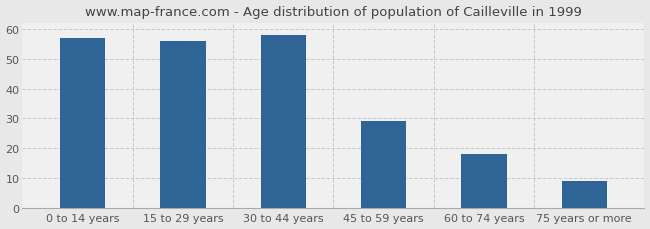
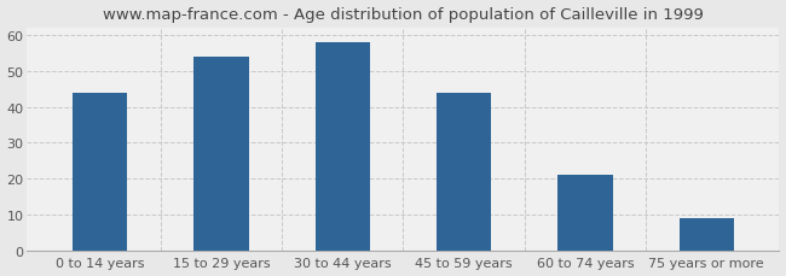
0 to 14 years: 57 -> 44
15 to 29 years: 56 -> 54
45 to 59 years: 29 -> 44
60 to 74 years: 18 -> 21
